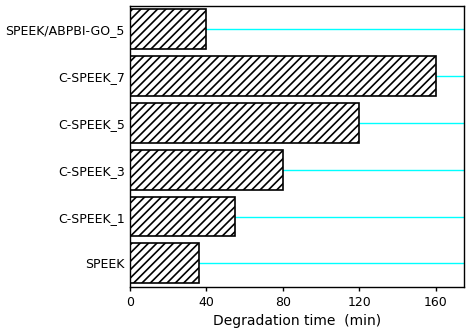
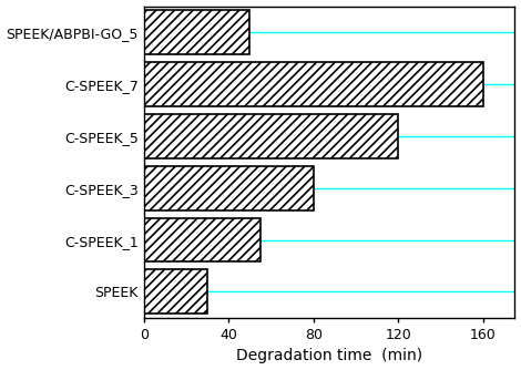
SPEEK/ABPBI-GO_5: 40 -> 50
SPEEK: 36 -> 30
